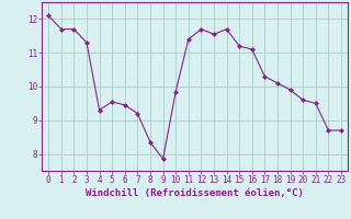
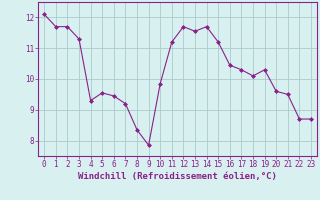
11: 11.40 -> 11.20
16: 11.10 -> 10.45
19: 9.90 -> 10.30
